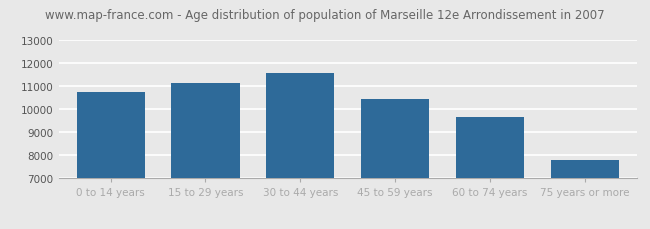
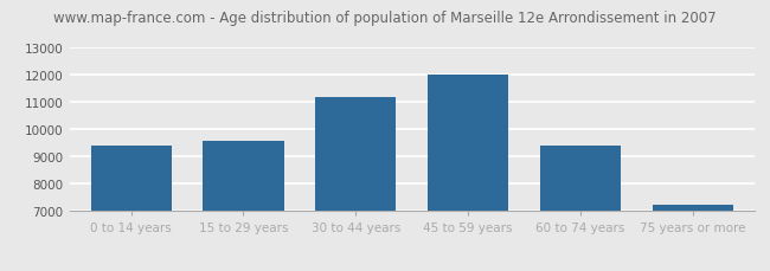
0 to 14 years: 10750 -> 9400
15 to 29 years: 11150 -> 9600
30 to 44 years: 11600 -> 11200
45 to 59 years: 10450 -> 12000
60 to 74 years: 9650 -> 9400
75 years or more: 7800 -> 7250
